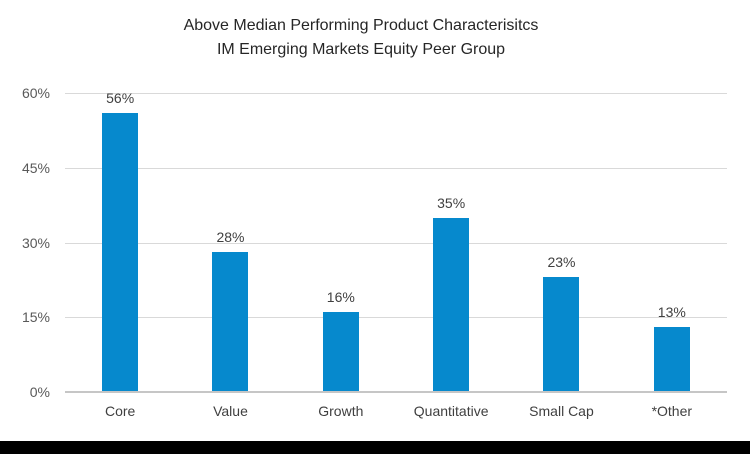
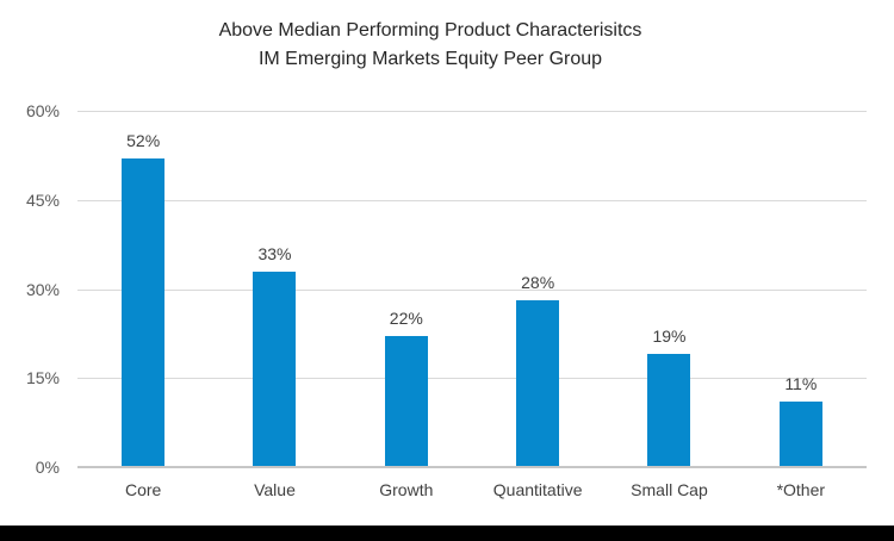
Core: 56% -> 52%
Value: 28% -> 33%
Growth: 16% -> 22%
Quantitative: 35% -> 28%
Small Cap: 23% -> 19%
*Other: 13% -> 11%
